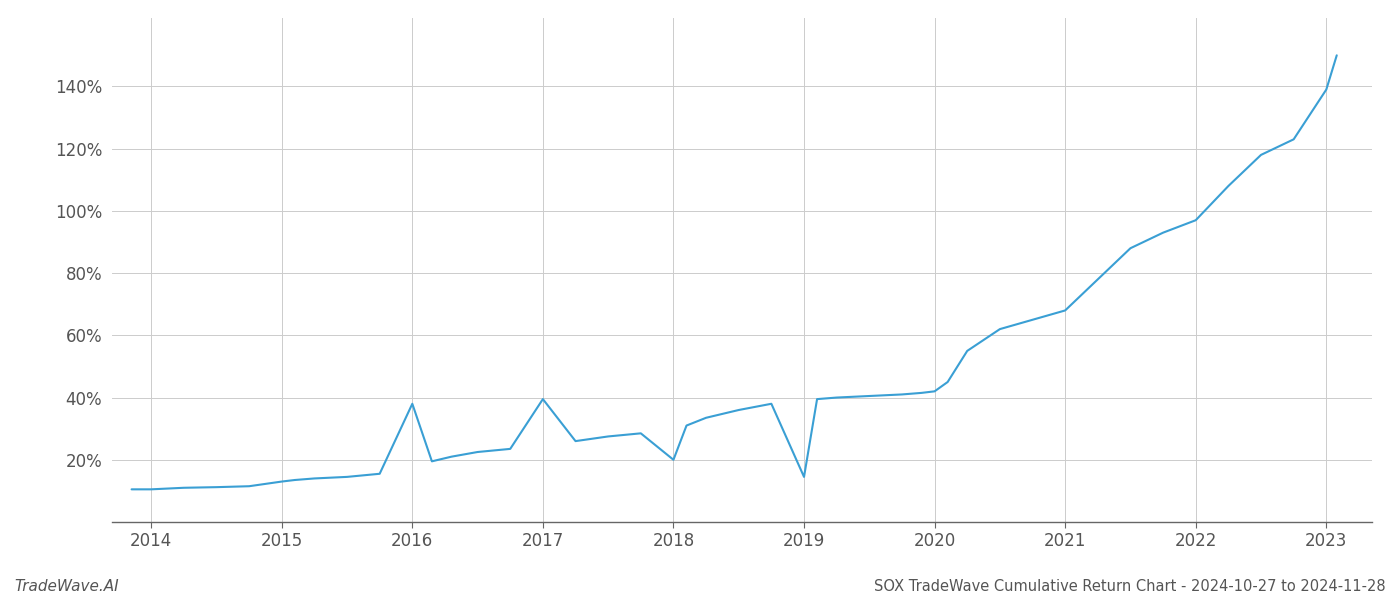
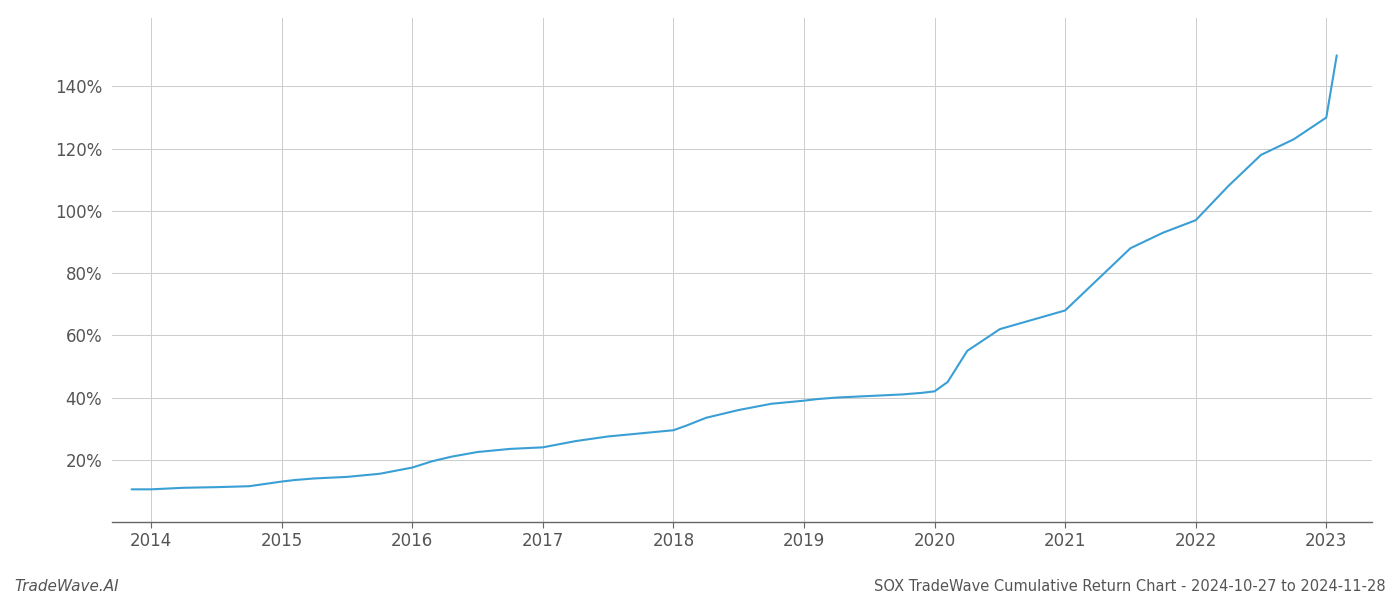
2016: 38.0% -> 17.5%
2017: 39.5% -> 24.0%
2018: 20.0% -> 29.5%
2019: 14.5% -> 39.0%
2023: 139.0% -> 130.0%
